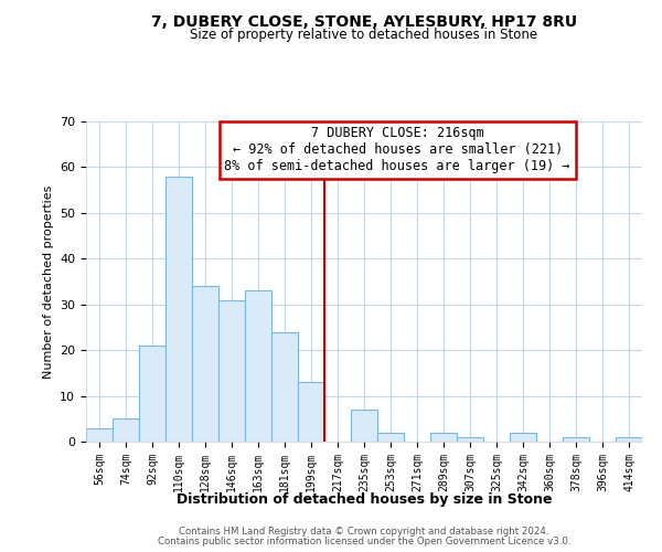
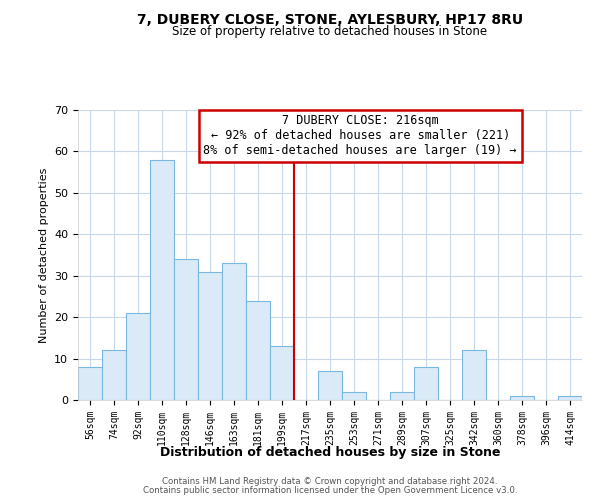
56sqm: 3 -> 8
74sqm: 5 -> 12
307sqm: 1 -> 8
342sqm: 2 -> 12
